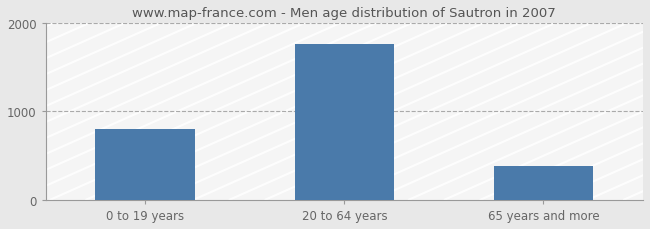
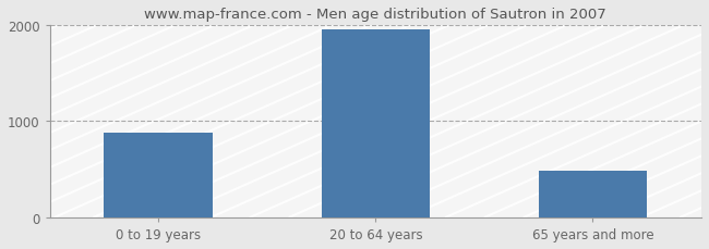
0 to 19 years: 800 -> 880
20 to 64 years: 1760 -> 1950
65 years and more: 380 -> 490
